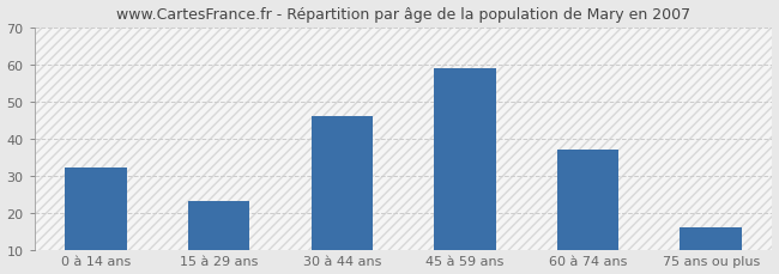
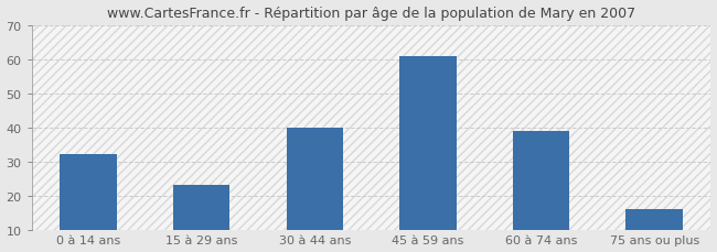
30 à 44 ans: 46 -> 40
45 à 59 ans: 59 -> 61
60 à 74 ans: 37 -> 39
